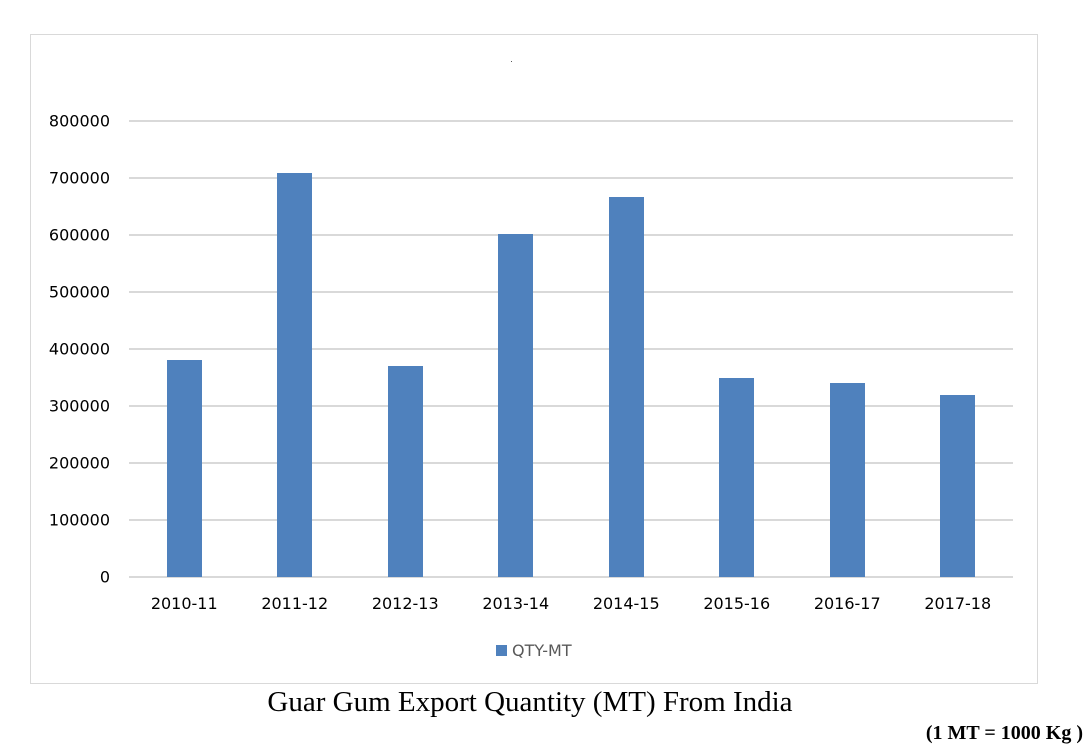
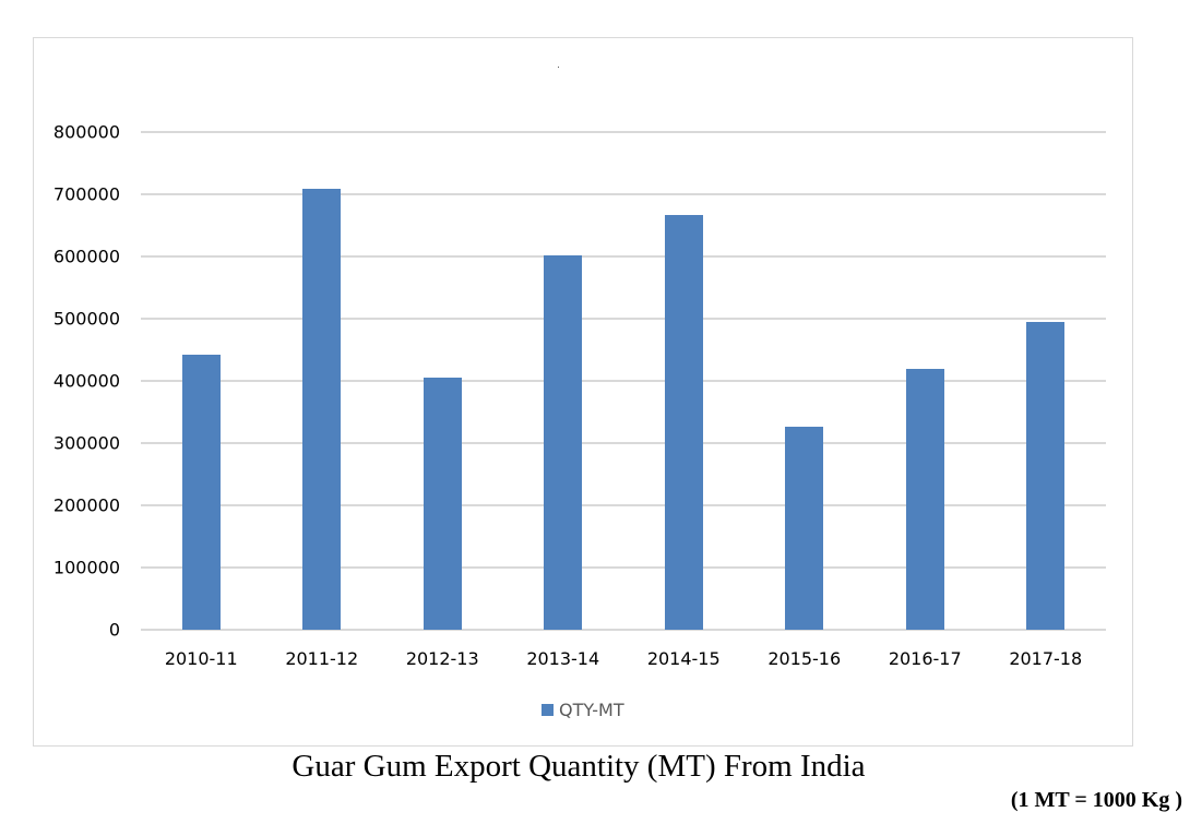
2010-11: 380000 -> 440000
2012-13: 370000 -> 410000
2015-16: 350000 -> 330000
2016-17: 340000 -> 420000
2017-18: 320000 -> 490000
